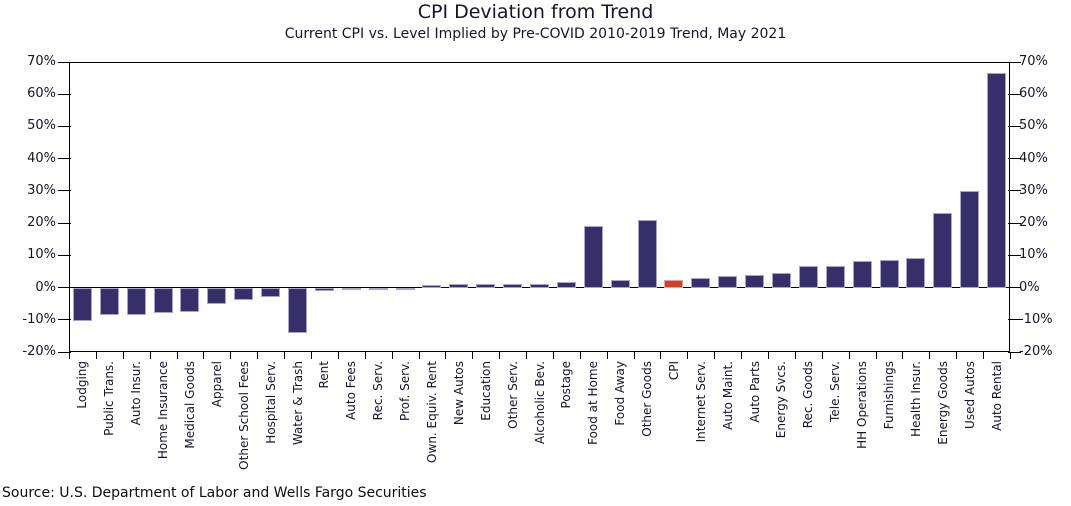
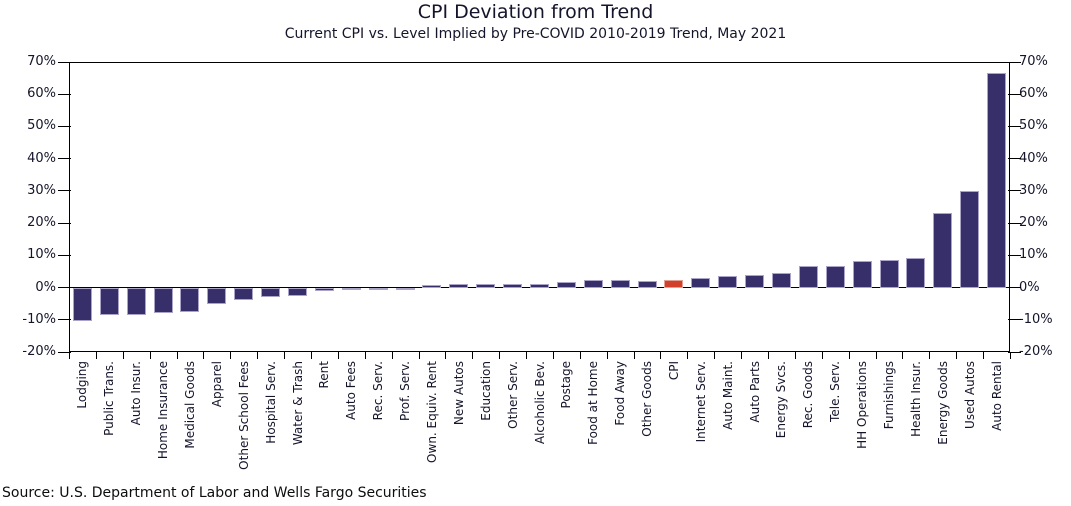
Water & Trash: -14% -> -2%
Food at Home: 19% -> 2%
Other Goods: 21% -> 2%
